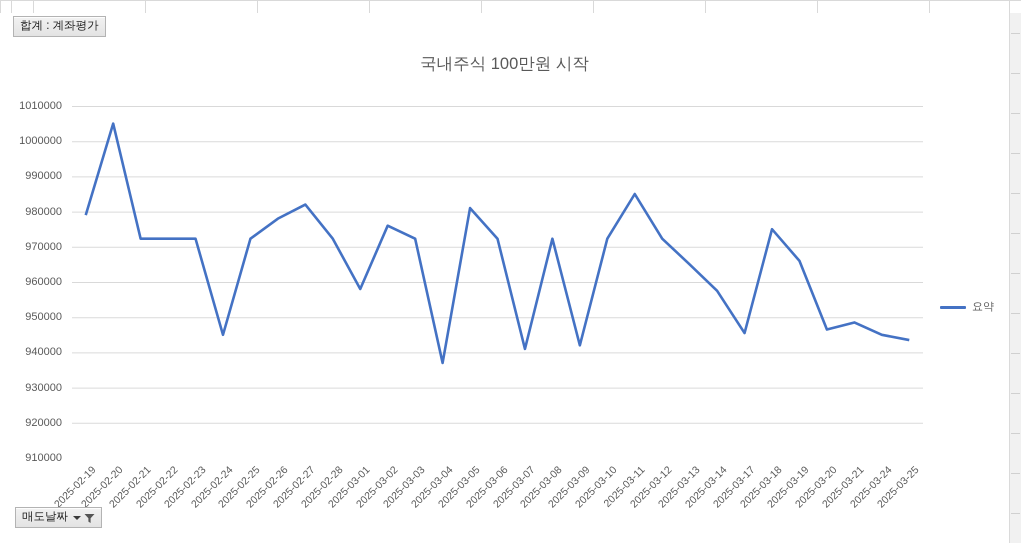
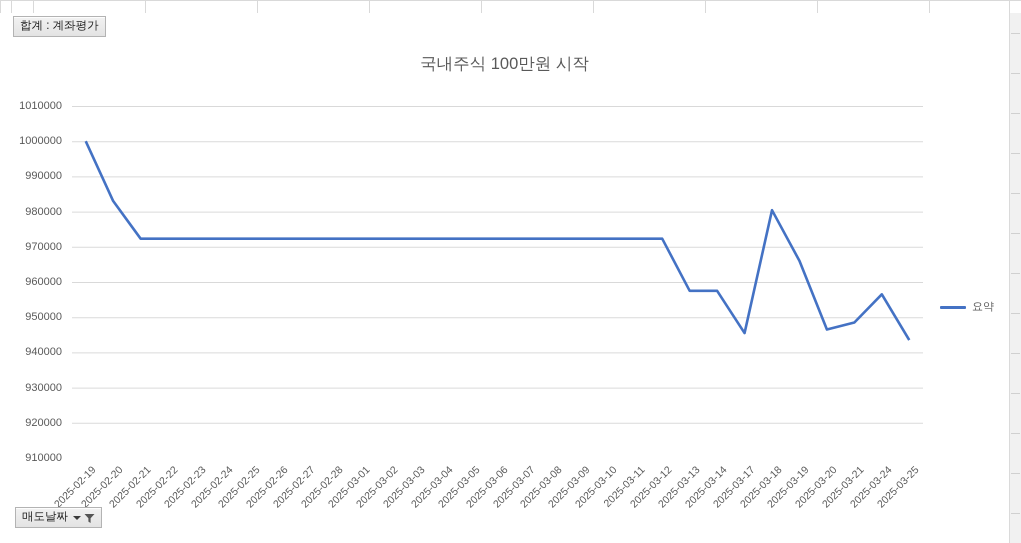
2025-02-19: 979000 -> 1000000
2025-02-20: 1005000 -> 983000
2025-02-24: 945000 -> 972000
2025-02-26: 978000 -> 972000
2025-02-27: 982000 -> 972000
2025-03-01: 958000 -> 972000
2025-03-02: 976000 -> 972000
2025-03-04: 937000 -> 972000
2025-03-05: 981000 -> 972000
2025-03-07: 941000 -> 972000
2025-03-09: 942000 -> 972000
2025-03-11: 985000 -> 972000
2025-03-13: 965000 -> 958000
2025-03-18: 975000 -> 980000
2025-03-24: 945000 -> 956000
